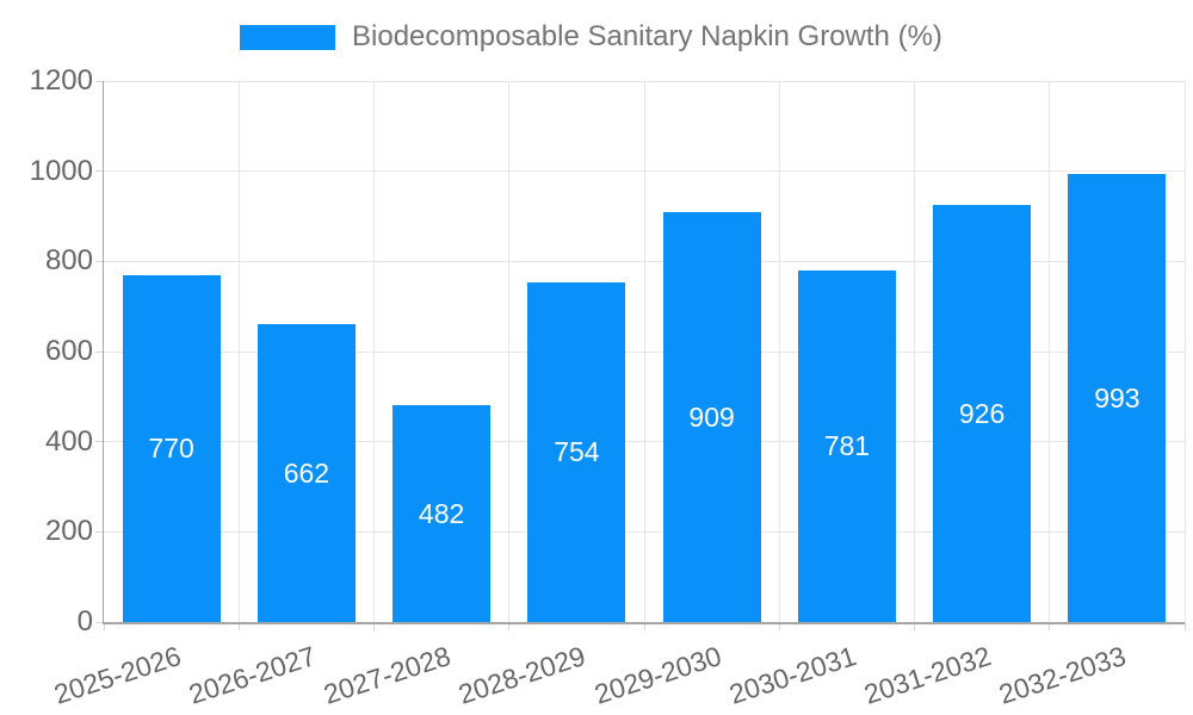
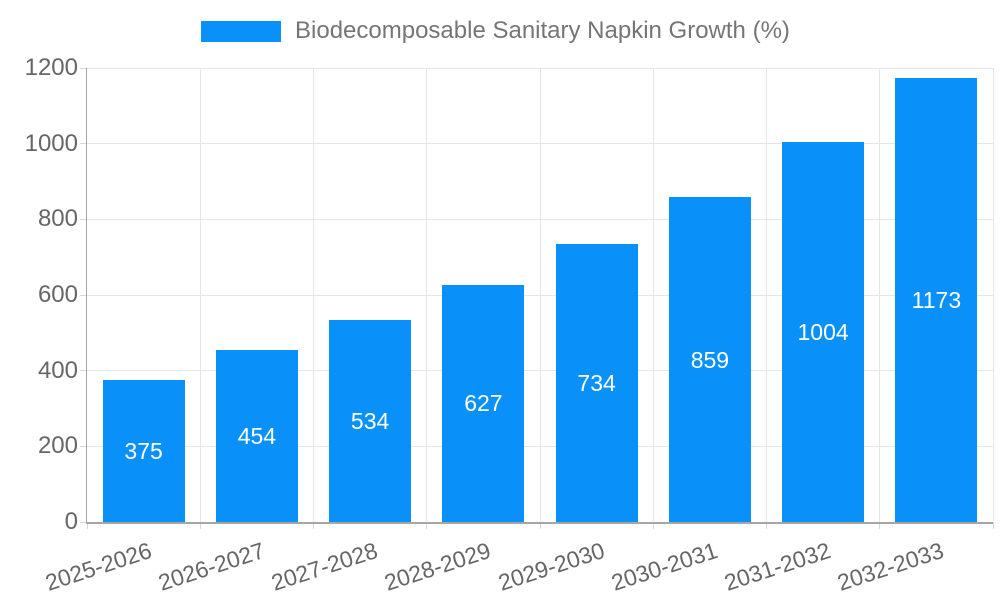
2025-2026: 770 -> 375
2026-2027: 662 -> 454
2027-2028: 482 -> 534
2028-2029: 754 -> 627
2029-2030: 909 -> 734
2030-2031: 781 -> 859
2031-2032: 926 -> 1004
2032-2033: 993 -> 1173
